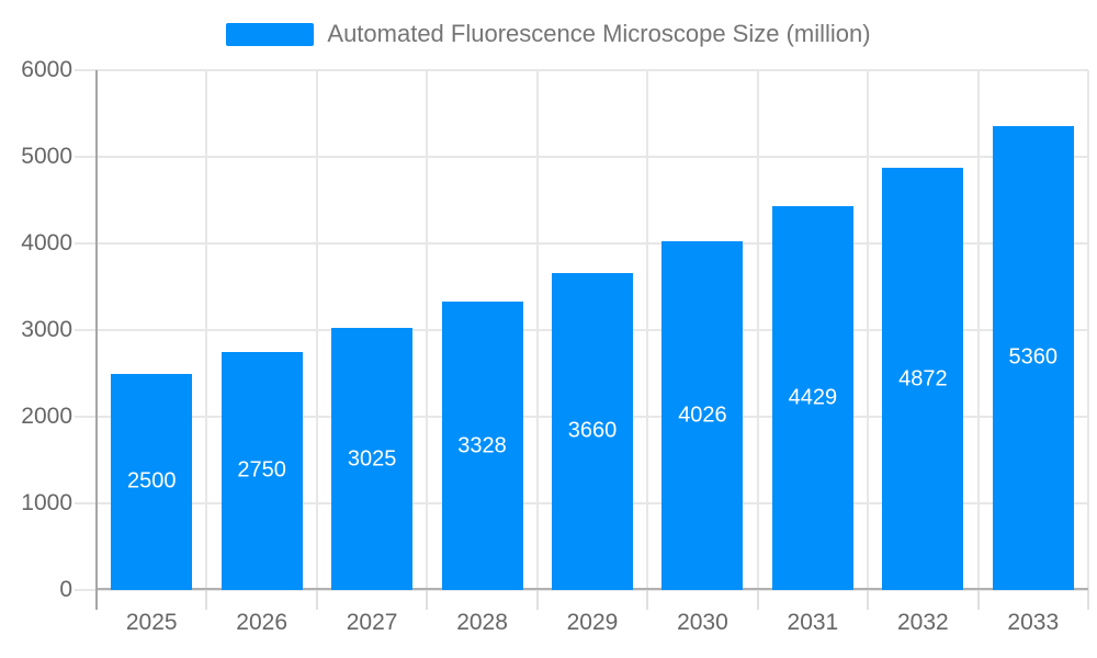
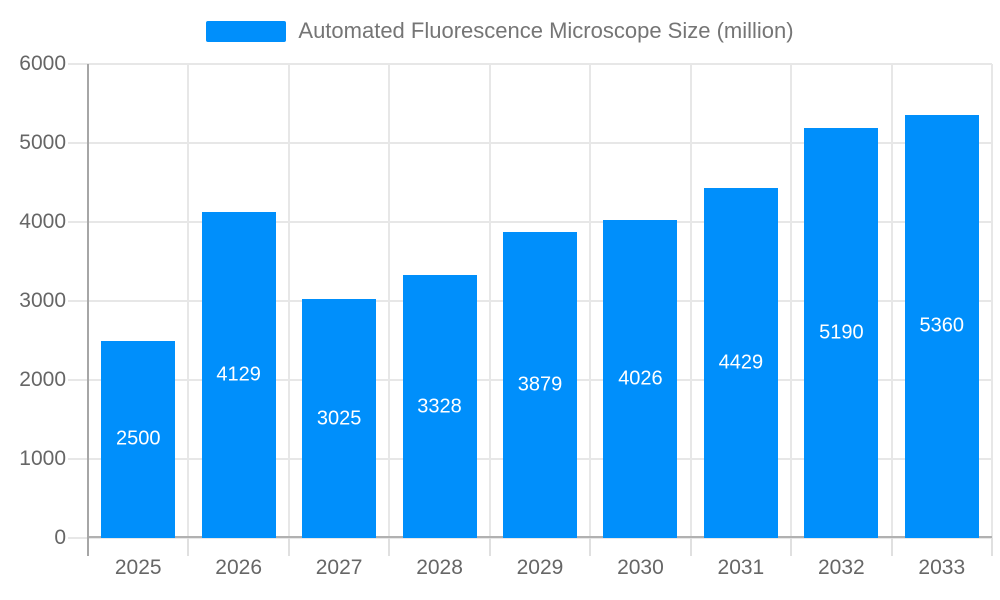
2026: 2750 -> 4129
2029: 3660 -> 3879
2032: 4872 -> 5190
